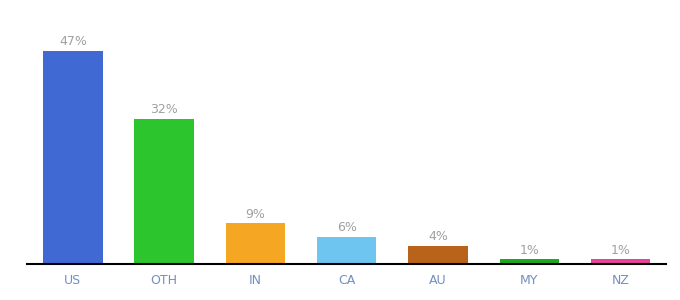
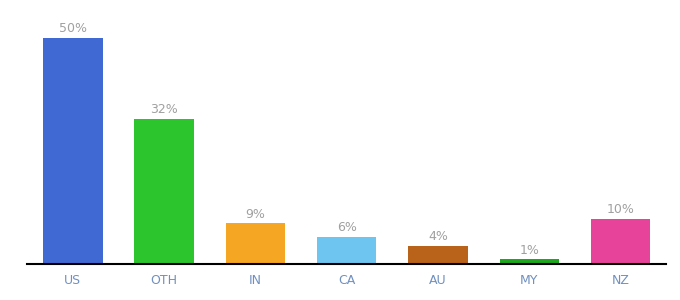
US: 47% -> 50%
NZ: 1% -> 10%
